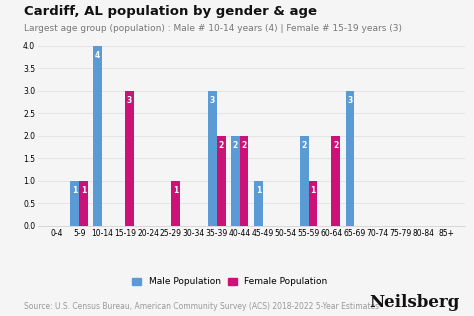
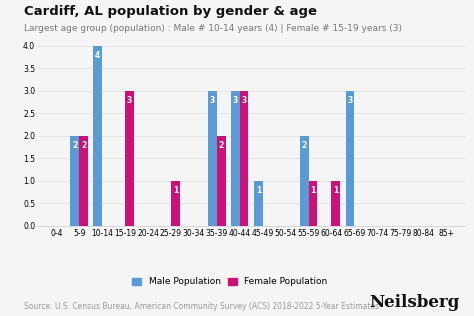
Male Population/5-9: 1 -> 2
Female Population/5-9: 1 -> 2
Male Population/40-44: 2 -> 3
Female Population/40-44: 2 -> 3
Female Population/60-64: 2 -> 1
